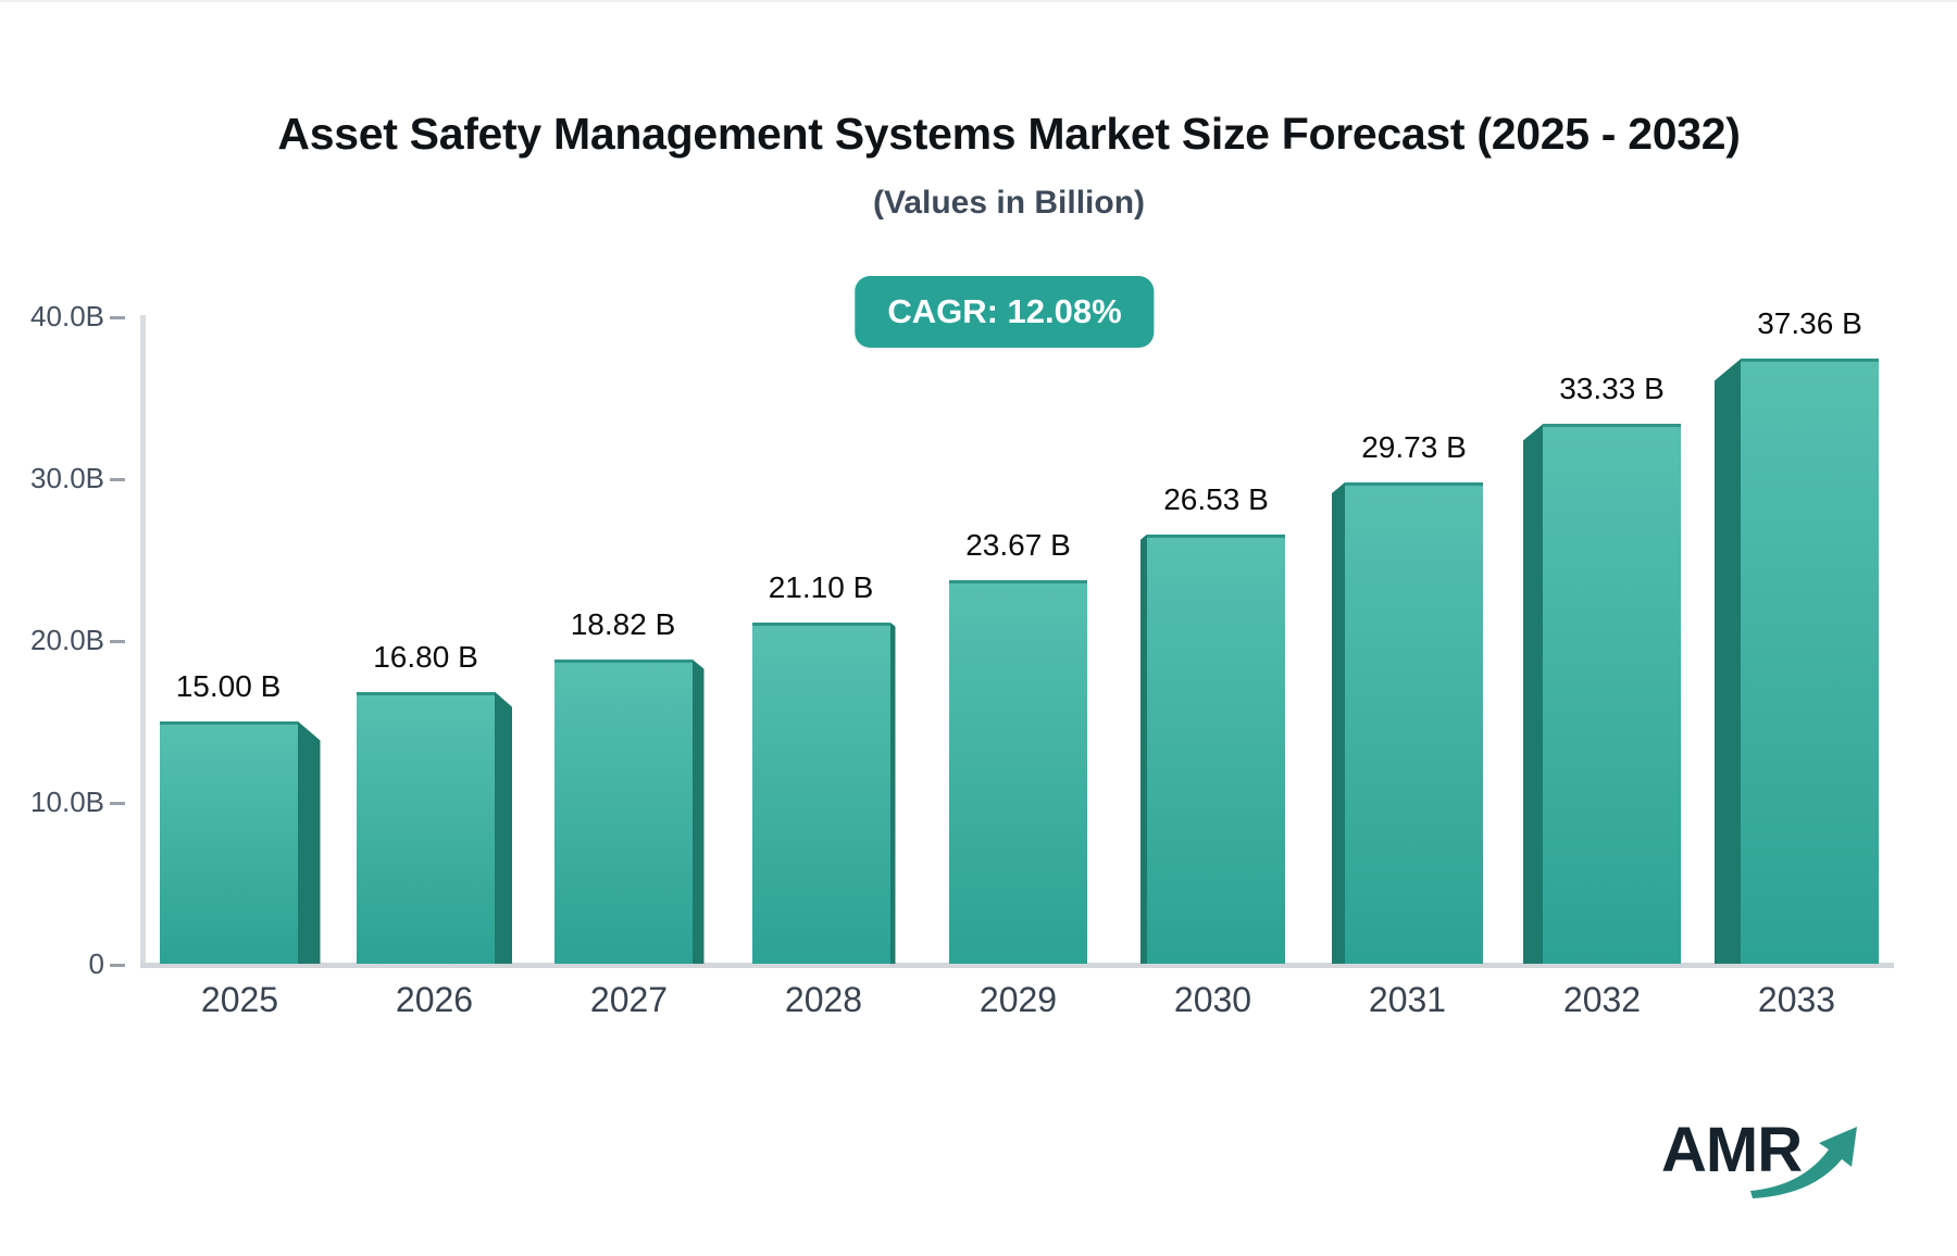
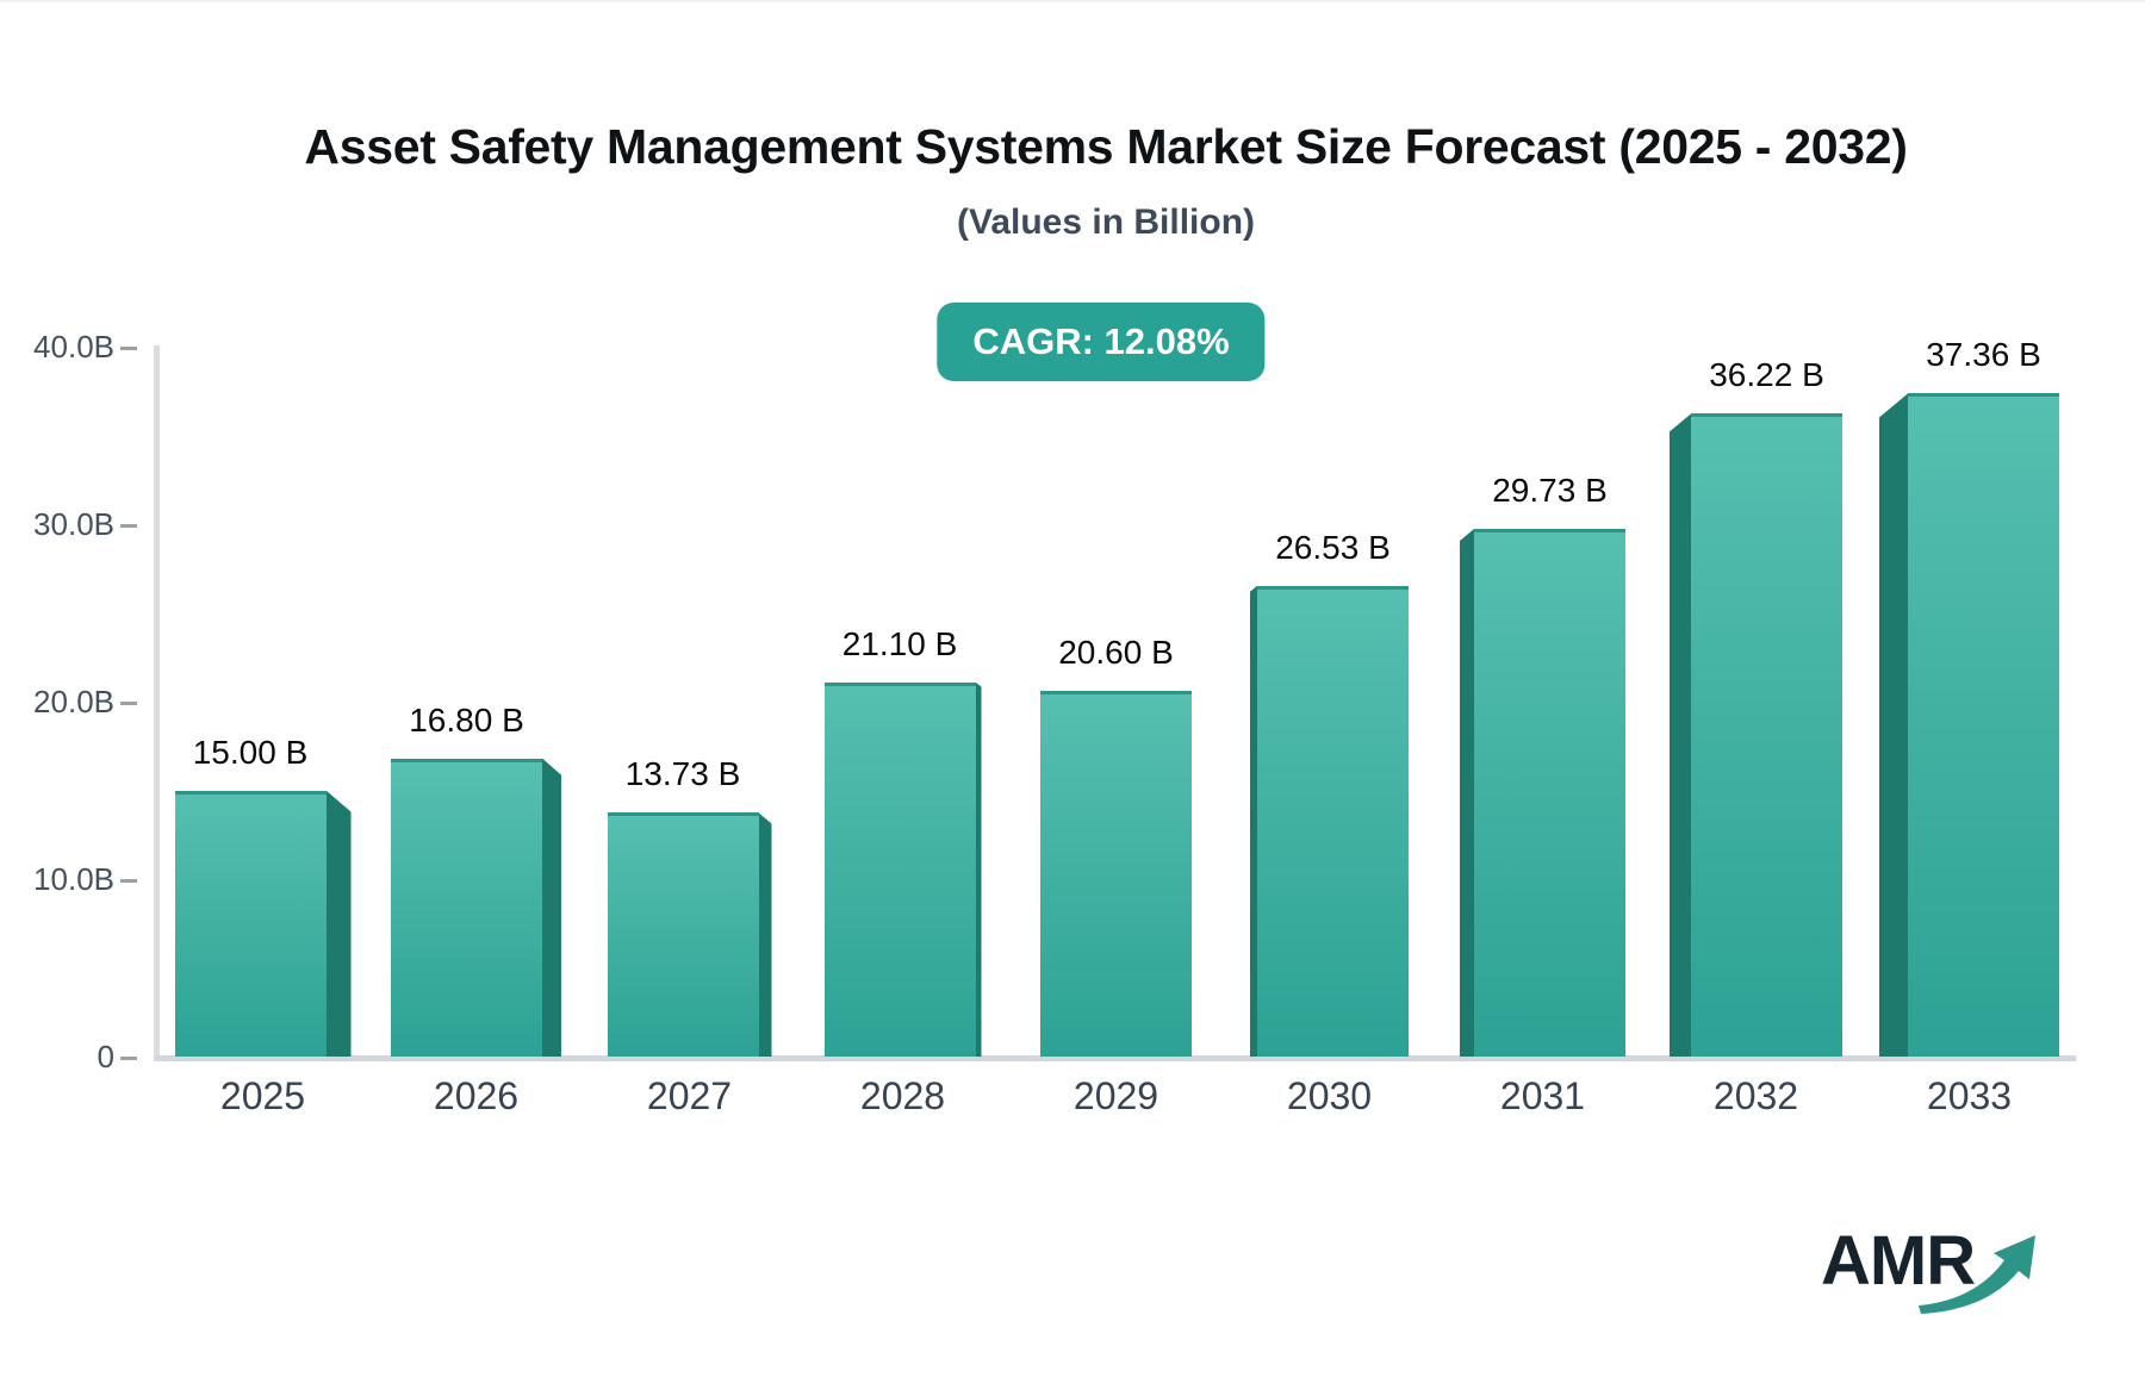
2027: 18.82 -> 13.73
2029: 23.67 -> 20.60
2032: 33.33 -> 36.22
